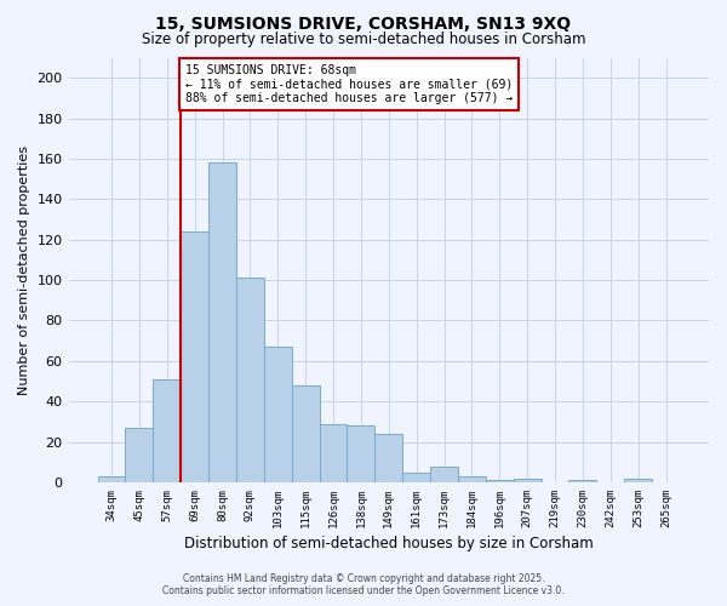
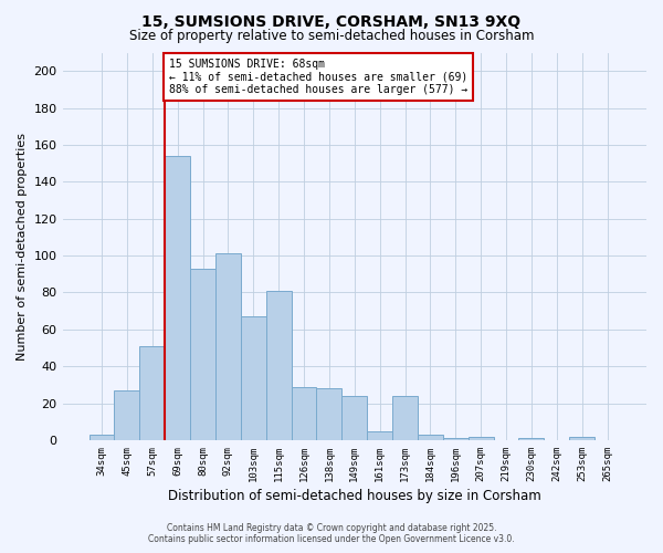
69sqm: 124 -> 154
80sqm: 158 -> 93
115sqm: 48 -> 81
173sqm: 8 -> 24
